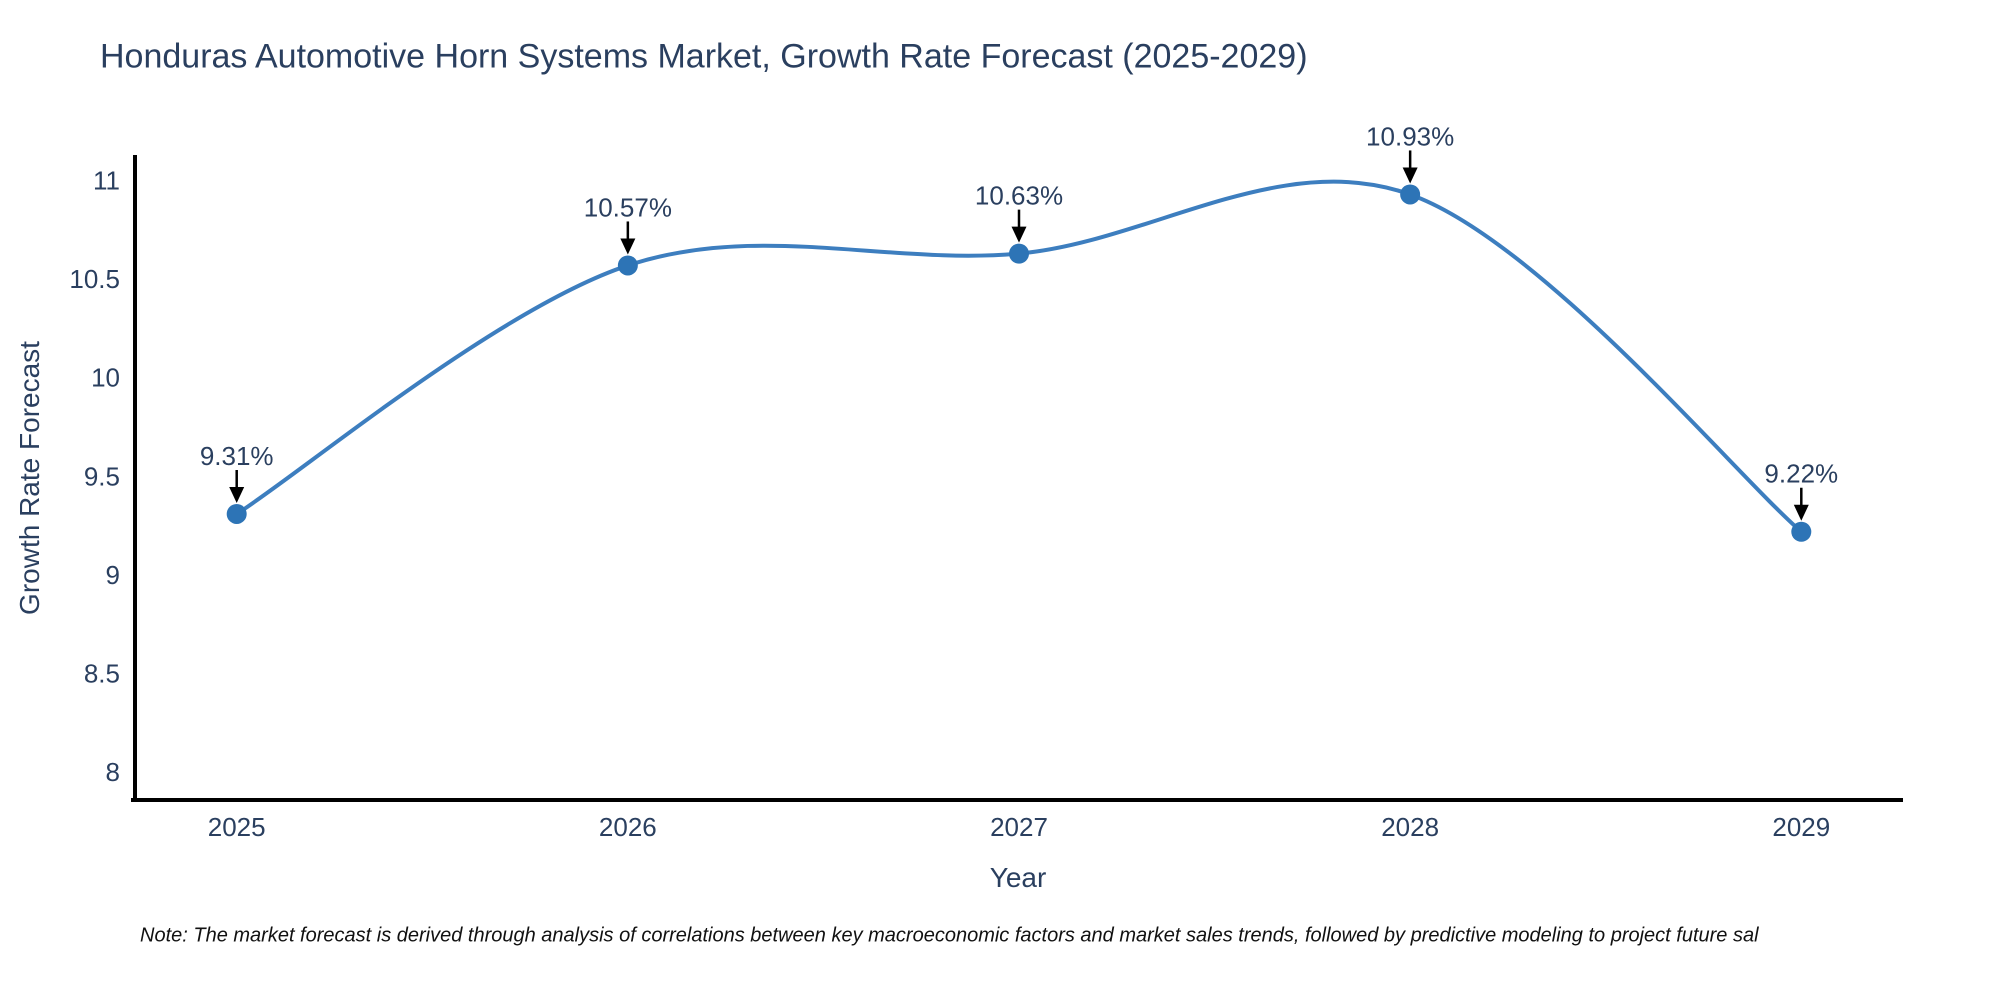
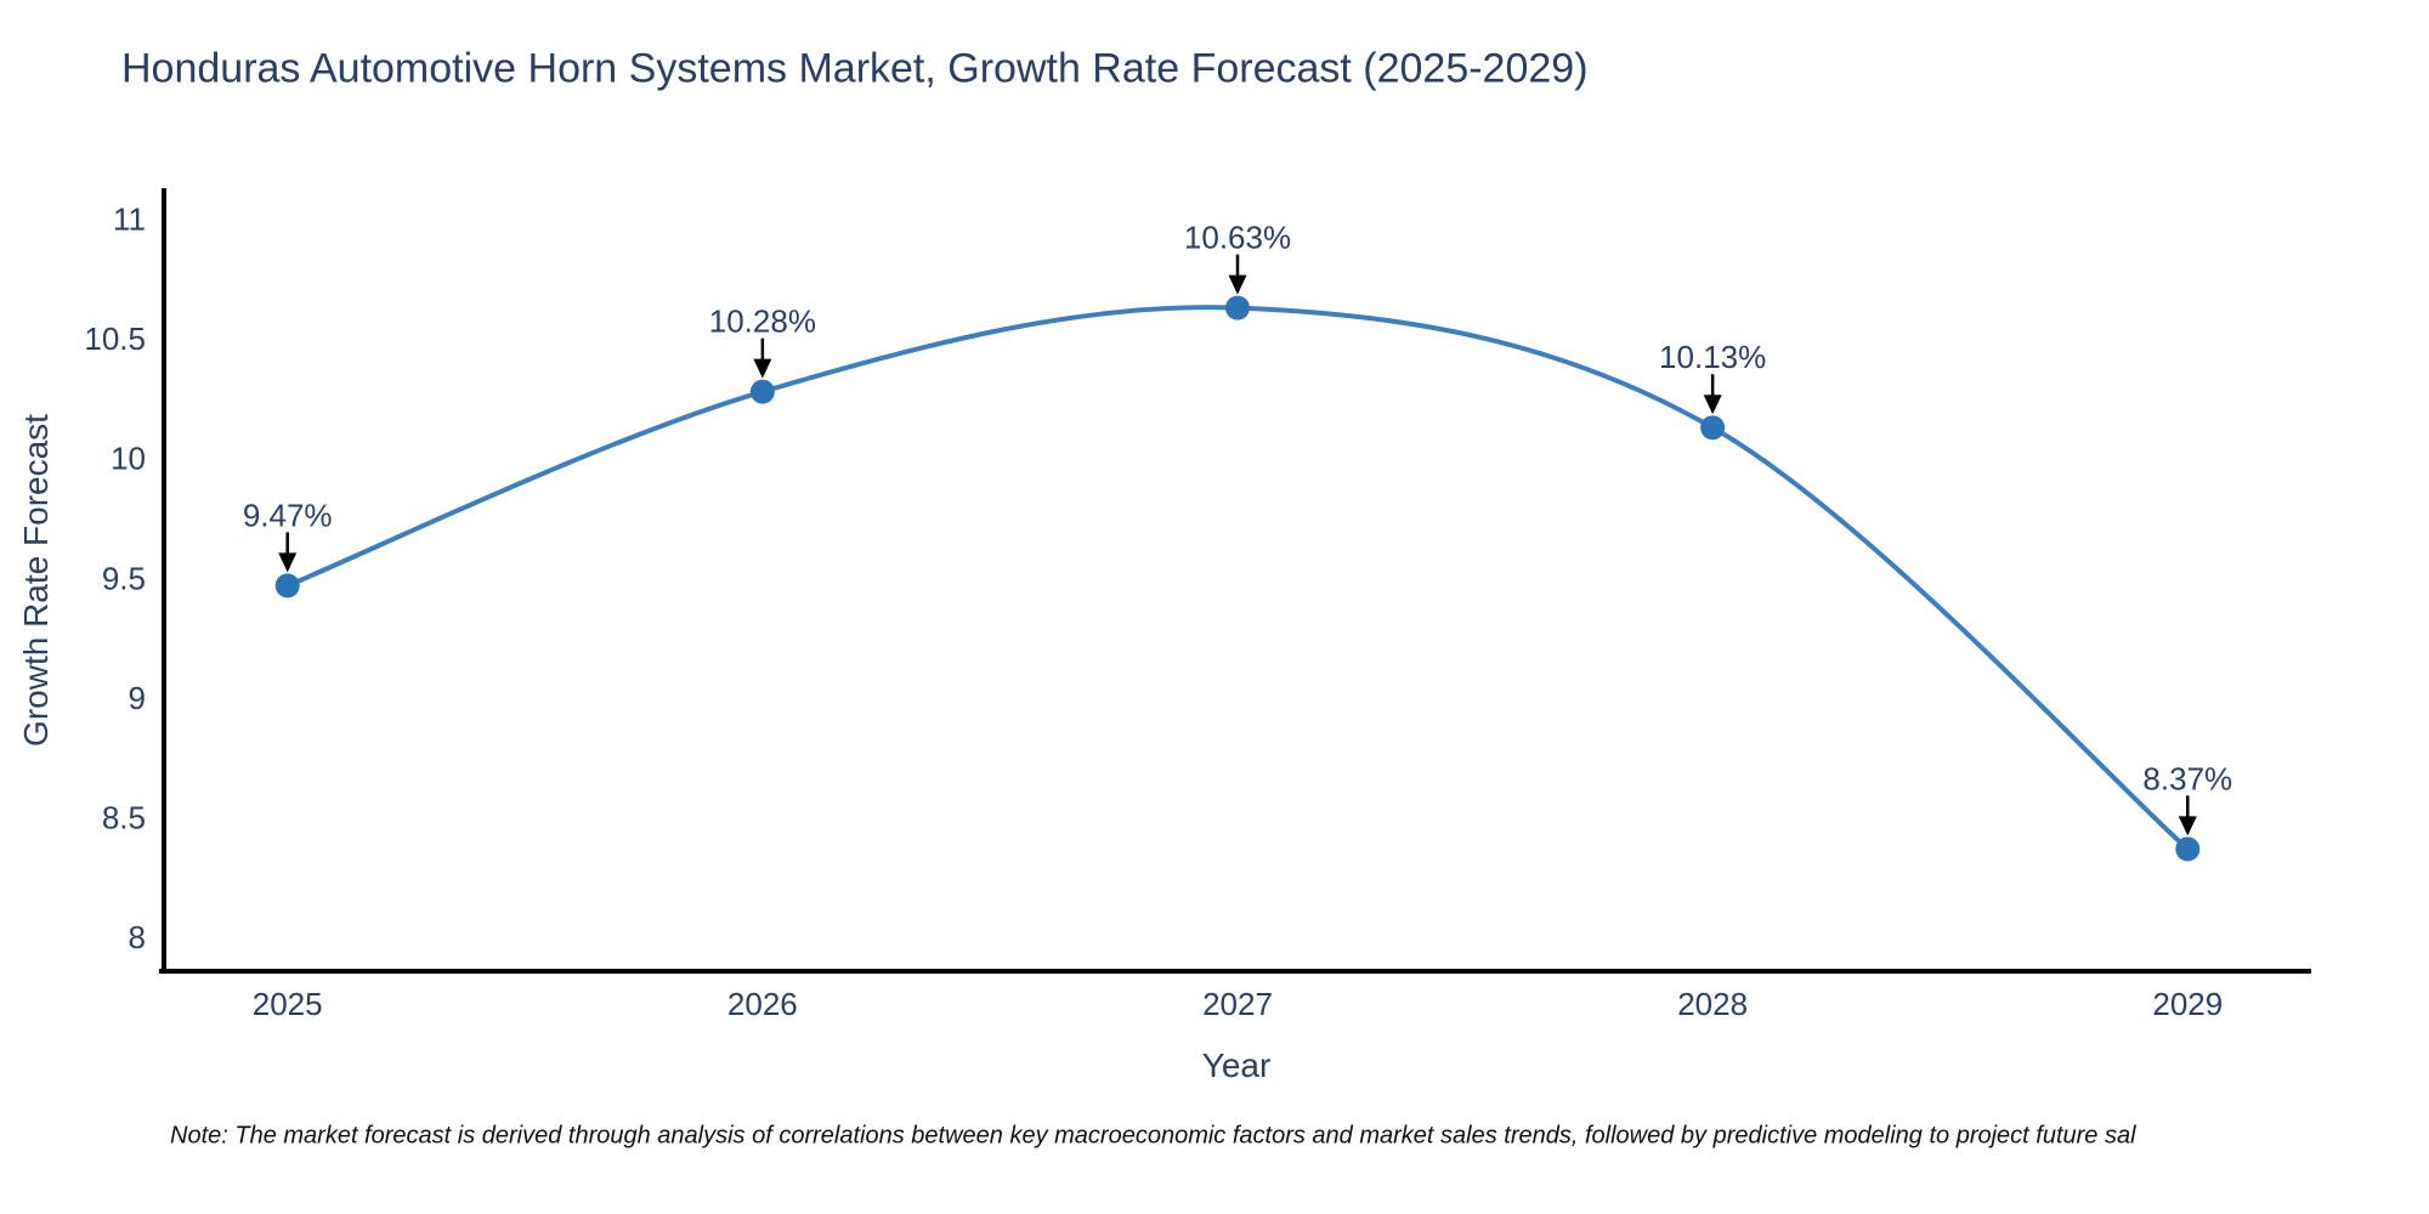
2025: 9.31% -> 9.47%
2026: 10.57% -> 10.28%
2028: 10.93% -> 10.13%
2029: 9.22% -> 8.37%
